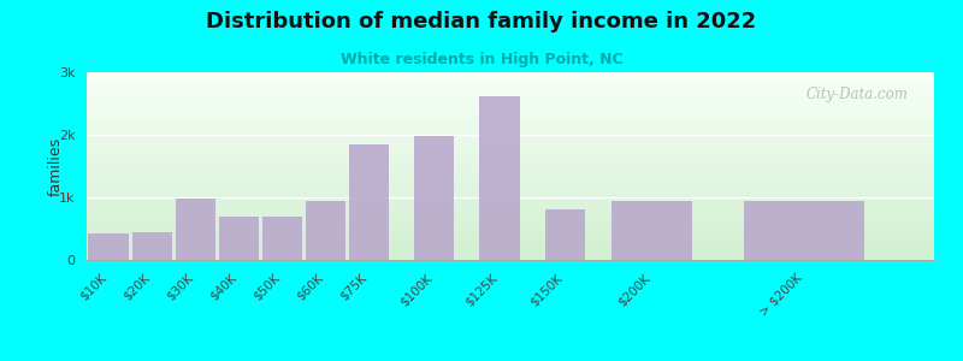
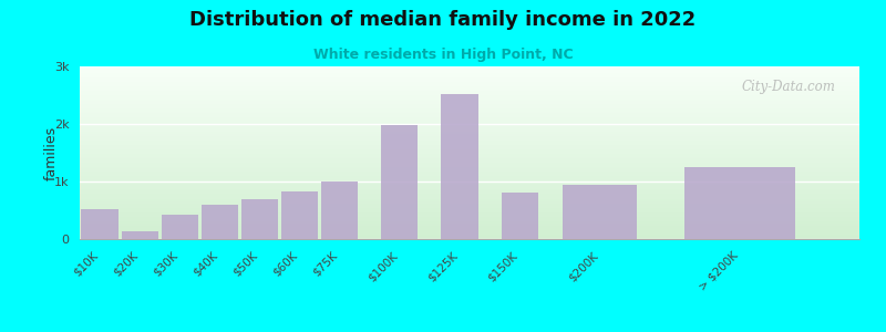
$10K: 0.42k -> 0.52k
$20K: 0.44k -> 0.13k
$30K: 0.98k -> 0.43k
$40K: 0.70k -> 0.60k
$60K: 0.94k -> 0.82k
$75K: 1.84k -> 1.00k
$125K: 2.62k -> 2.52k
> $200K: 0.94k -> 1.25k
